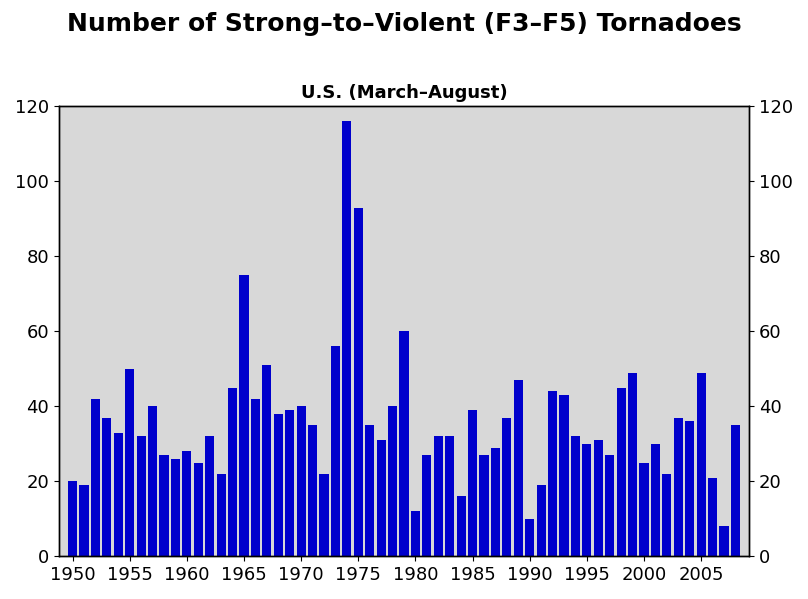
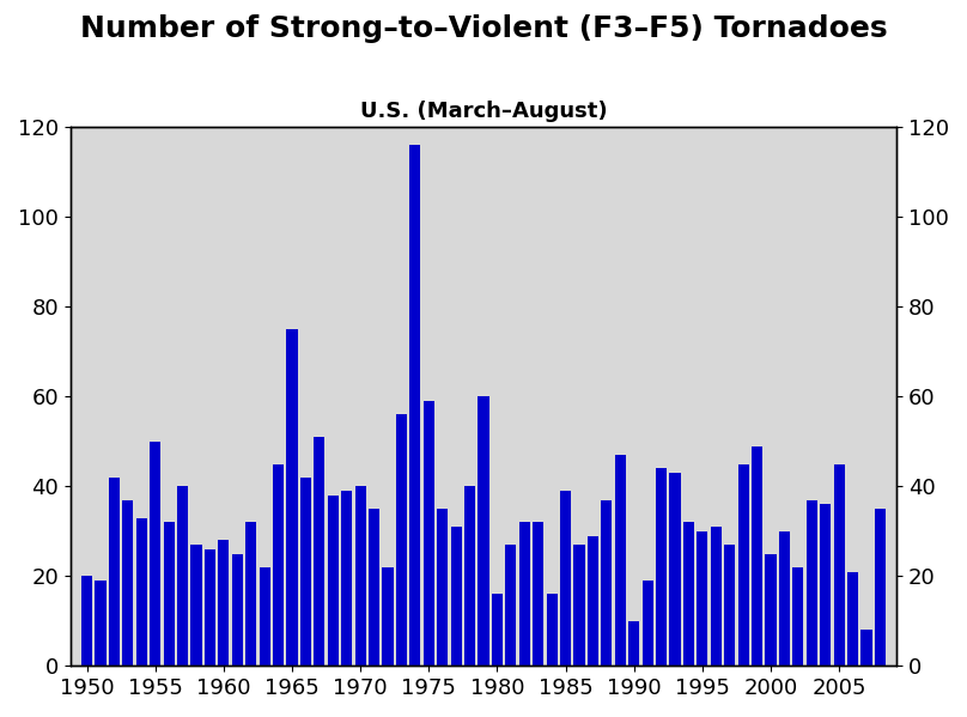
1975: 93 -> 59
1980: 12 -> 16
2005: 49 -> 45
